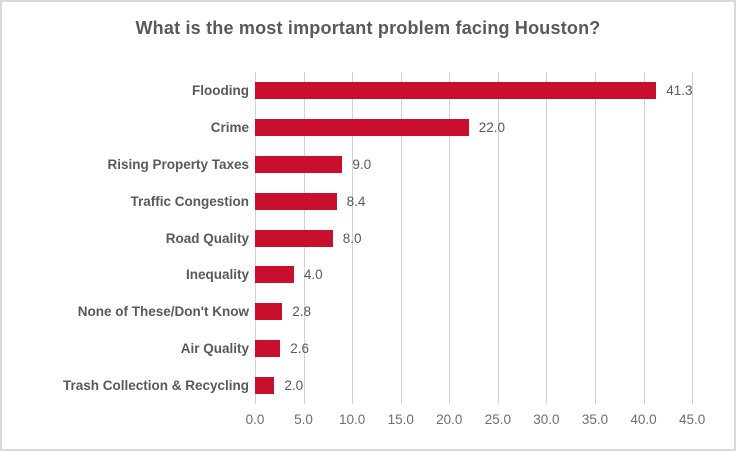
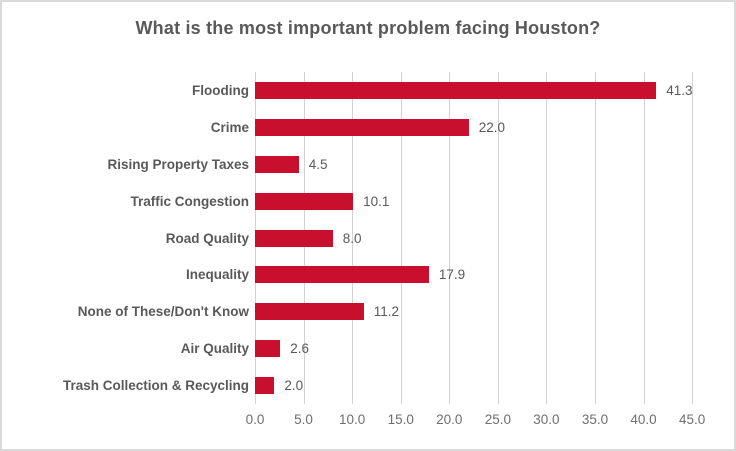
Rising Property Taxes: 9.0 -> 4.5
Traffic Congestion: 8.4 -> 10.1
Inequality: 4.0 -> 17.9
None of These/Don't Know: 2.8 -> 11.2
